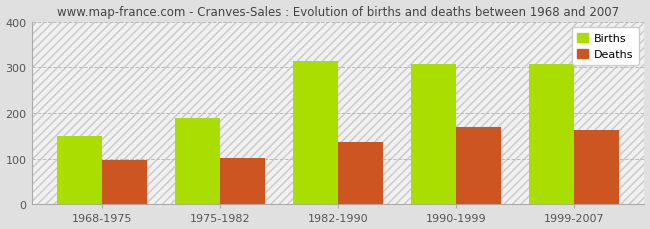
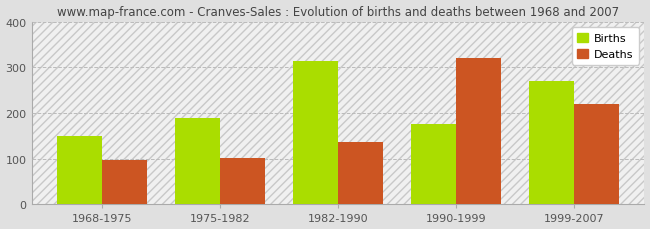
Births/1990-1999: 307 -> 175
Deaths/1990-1999: 170 -> 320
Births/1999-2007: 307 -> 270
Deaths/1999-2007: 163 -> 220
